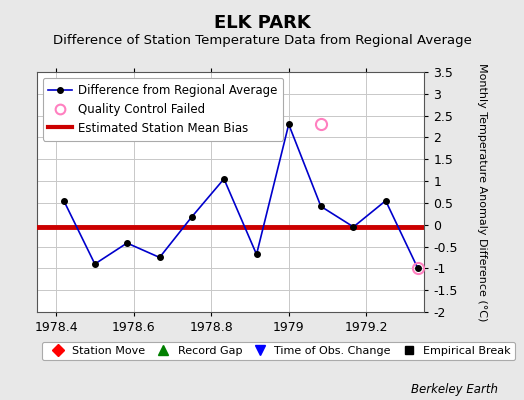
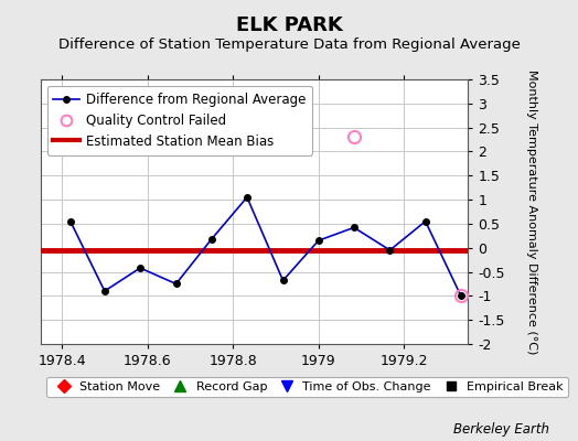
1979: 2.30 -> 0.15
